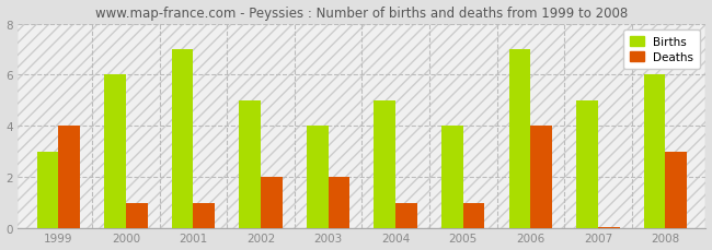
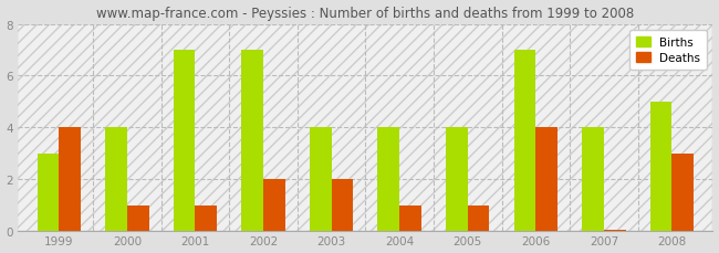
Births/2000: 6 -> 4
Births/2002: 5 -> 7
Births/2004: 5 -> 4
Births/2007: 5 -> 4
Births/2008: 6 -> 5
